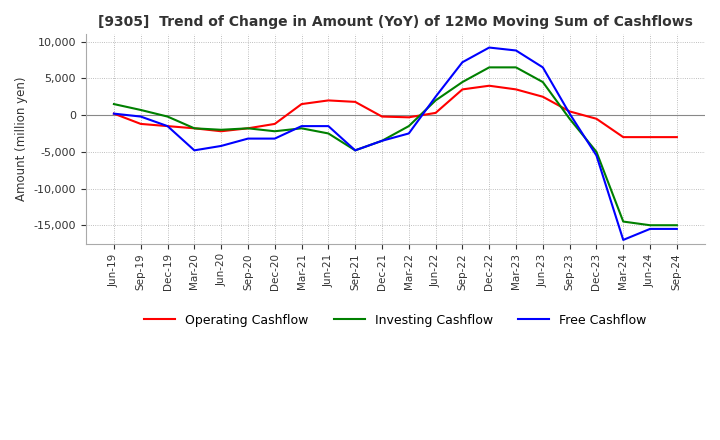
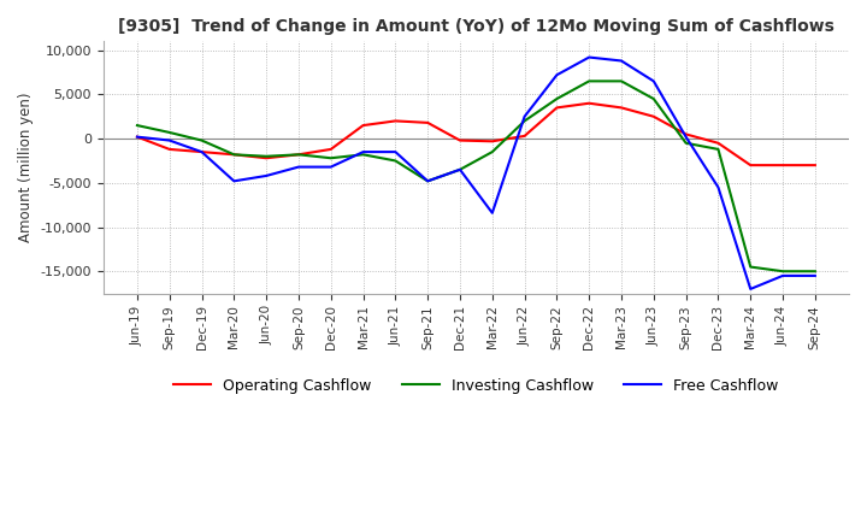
Free Cashflow/Mar-22: -2,500 -> -8,400
Investing Cashflow/Dec-23: -5,000 -> -1,200
